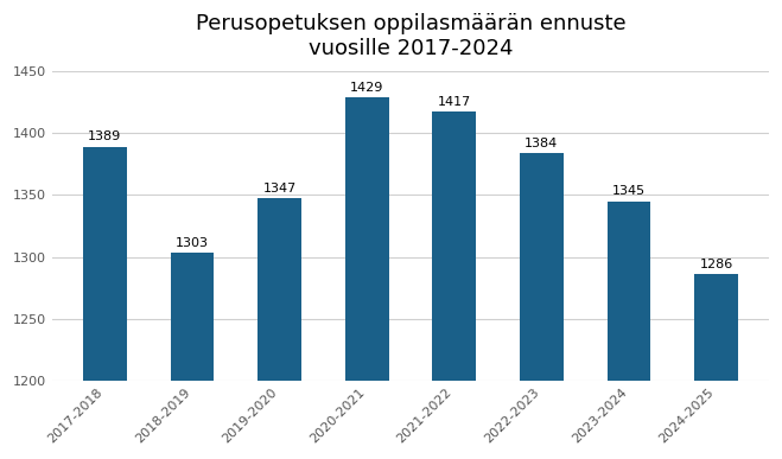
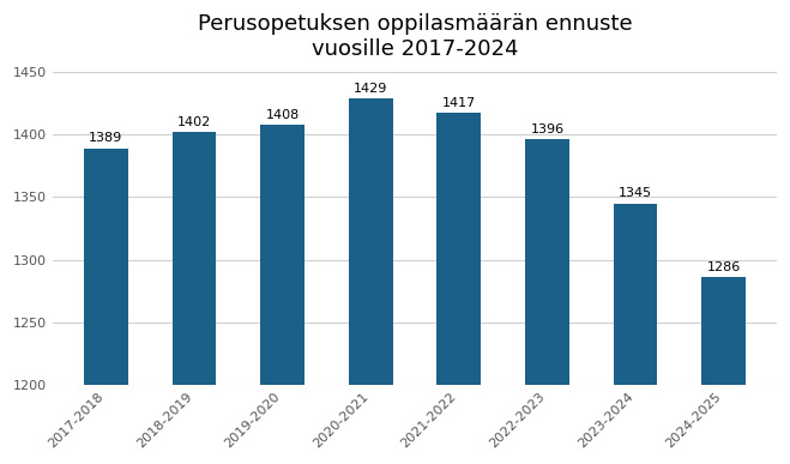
2018-2019: 1303 -> 1402
2019-2020: 1347 -> 1408
2022-2023: 1384 -> 1396
